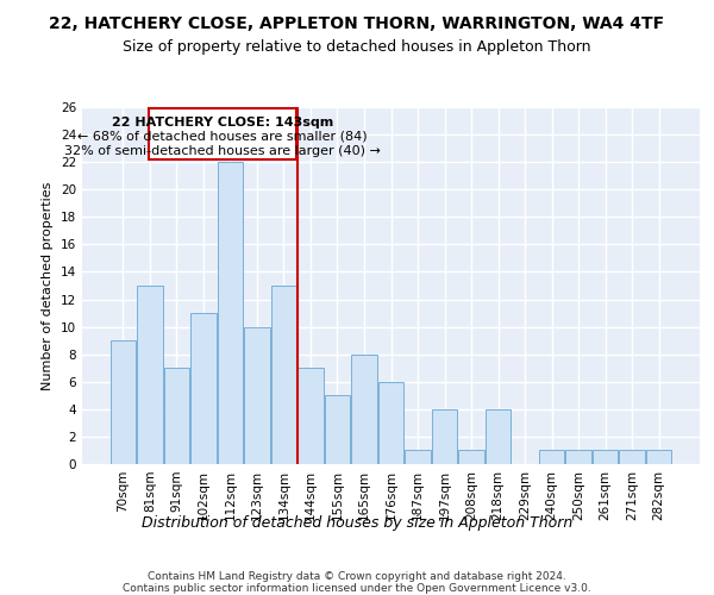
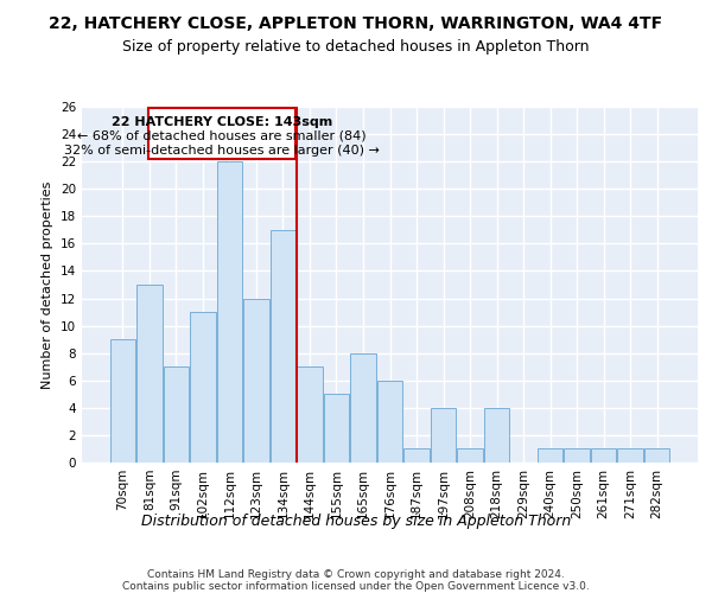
123sqm: 10 -> 12
134sqm: 13 -> 17
